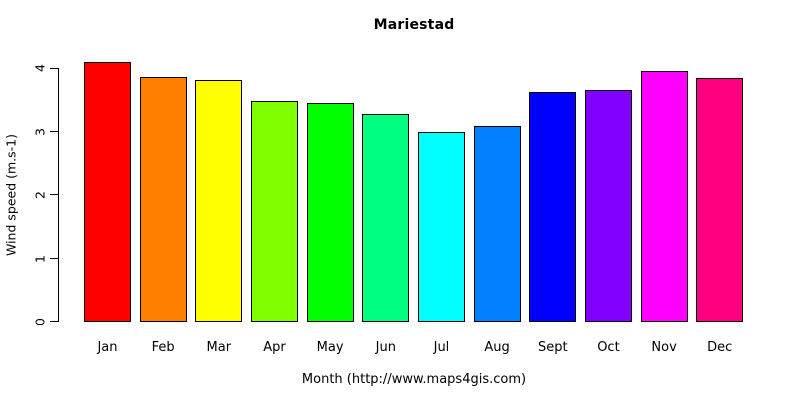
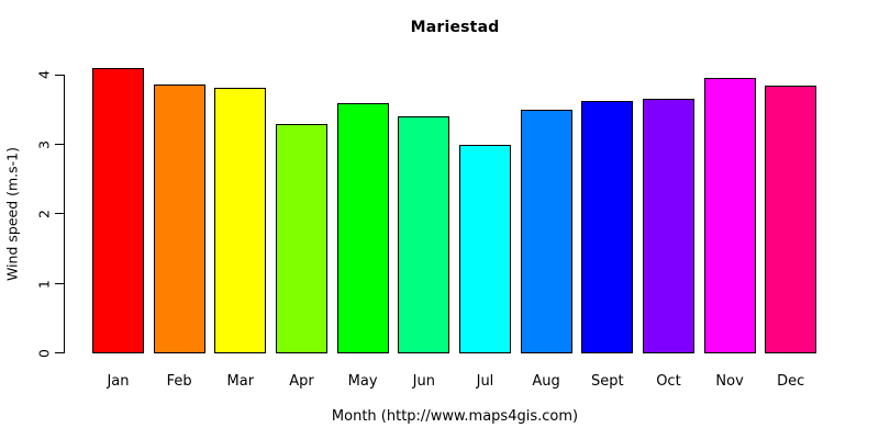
Apr: 3.5 -> 3.3
May: 3.5 -> 3.6
Jun: 3.3 -> 3.4
Aug: 3.1 -> 3.5
